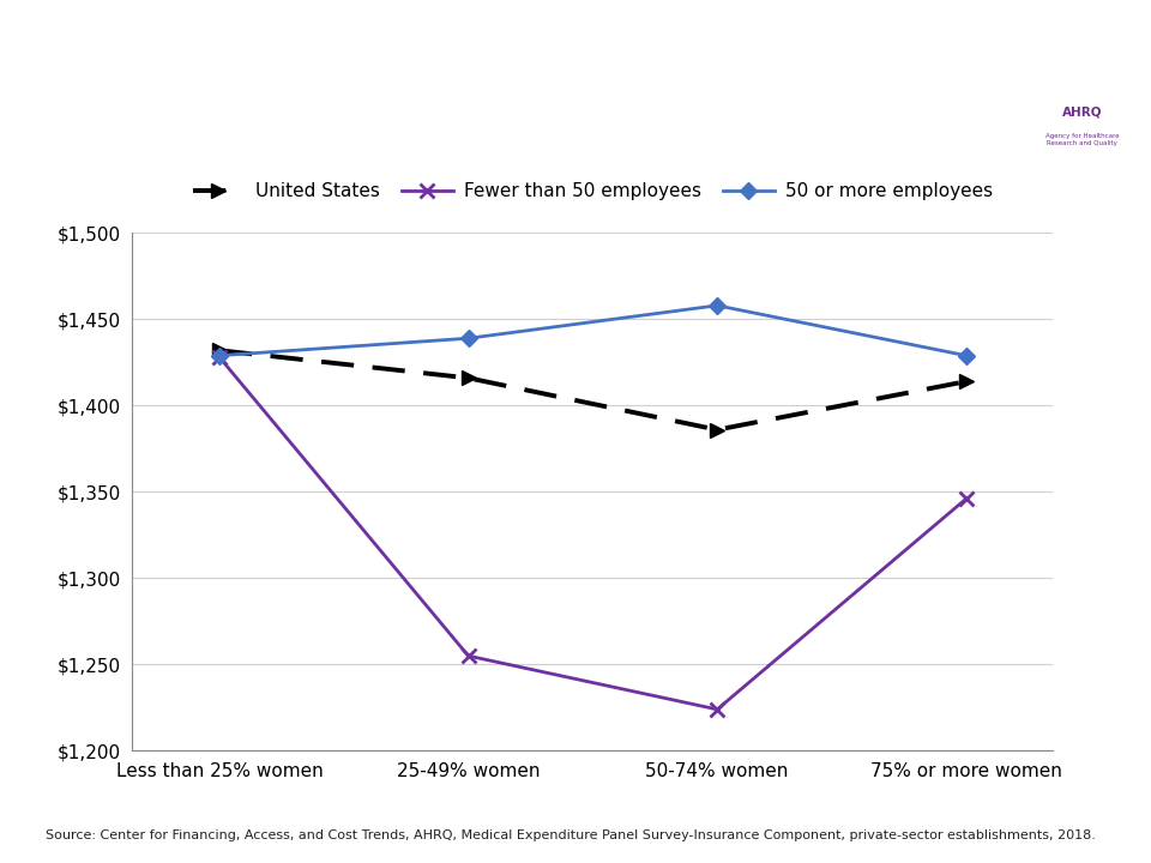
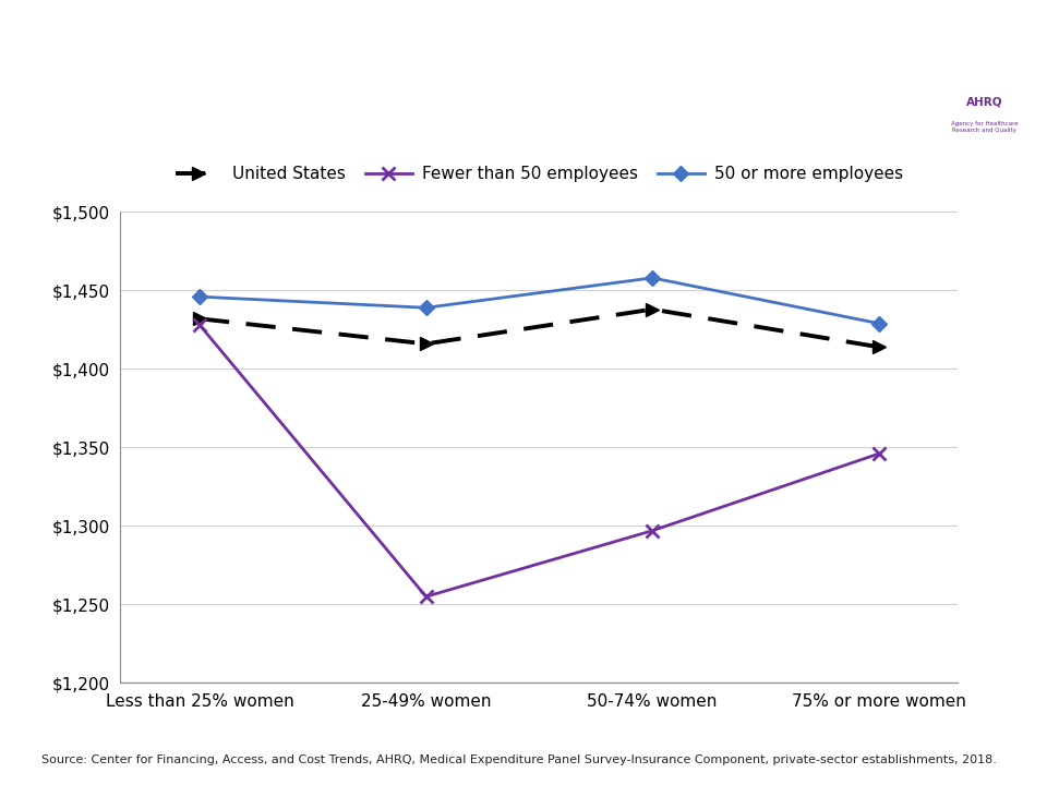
50 or more employees/Less than 25% women: $1,429 -> $1,446
United States/50-74% women: $1,386 -> $1,438
Fewer than 50 employees/50-74% women: $1,224 -> $1,297
